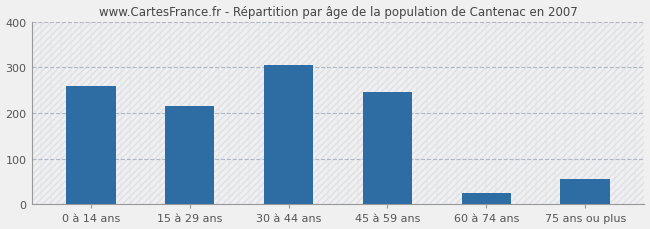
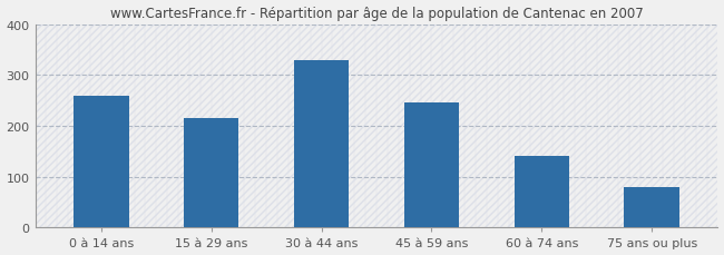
30 à 44 ans: 305 -> 330
60 à 74 ans: 25 -> 140
75 ans ou plus: 55 -> 80
